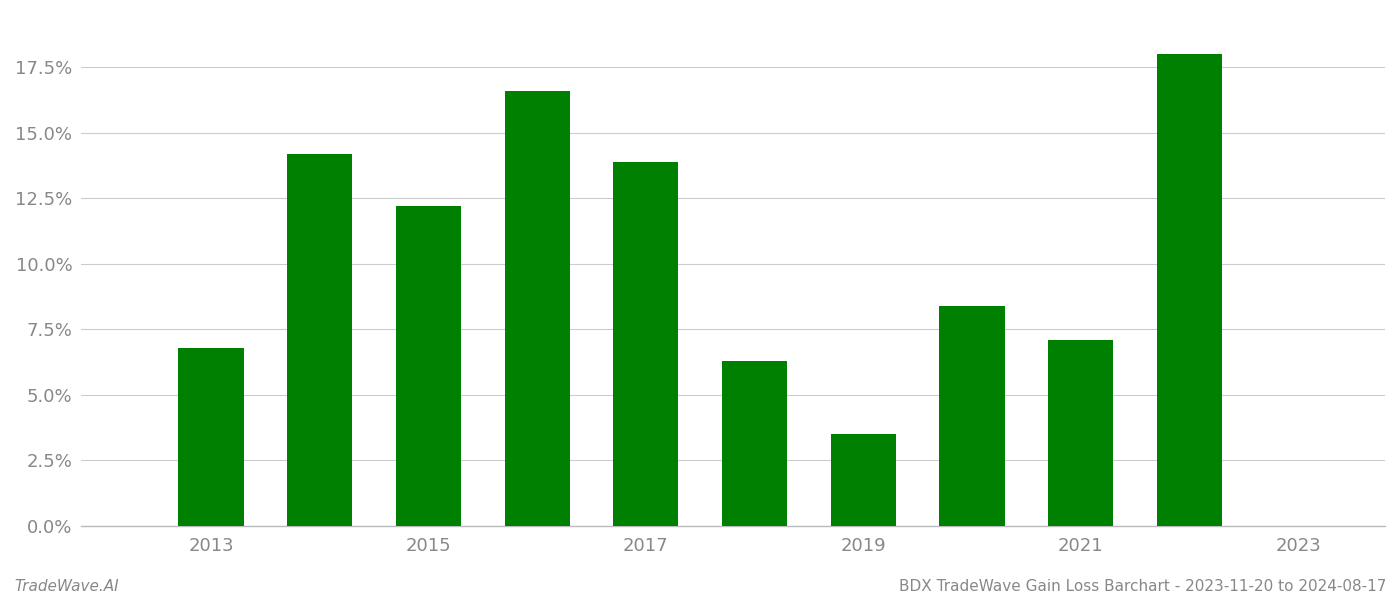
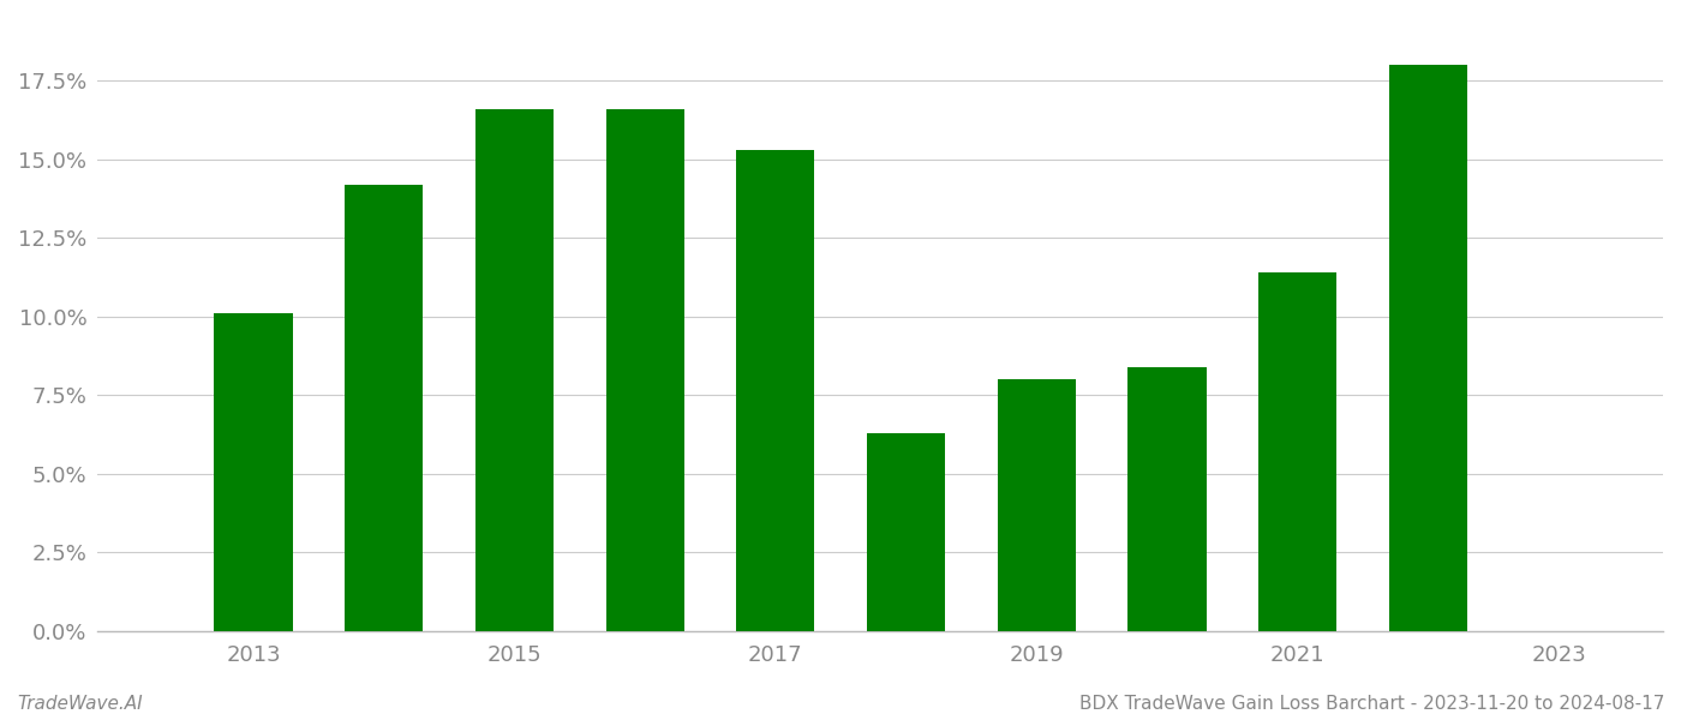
2013: 6.8% -> 10.1%
2015: 12.2% -> 16.6%
2017: 13.9% -> 15.3%
2019: 3.5% -> 8.0%
2021: 7.1% -> 11.4%
